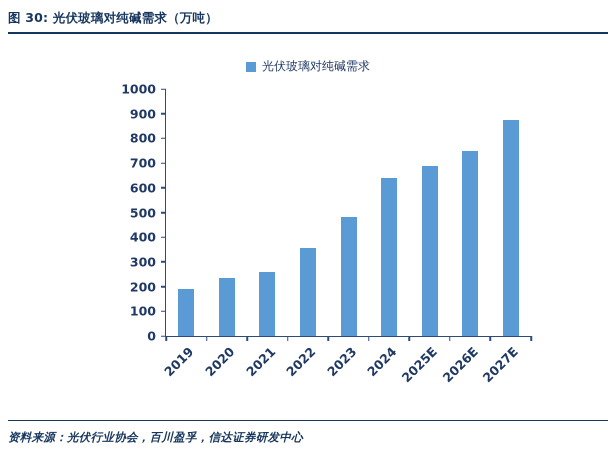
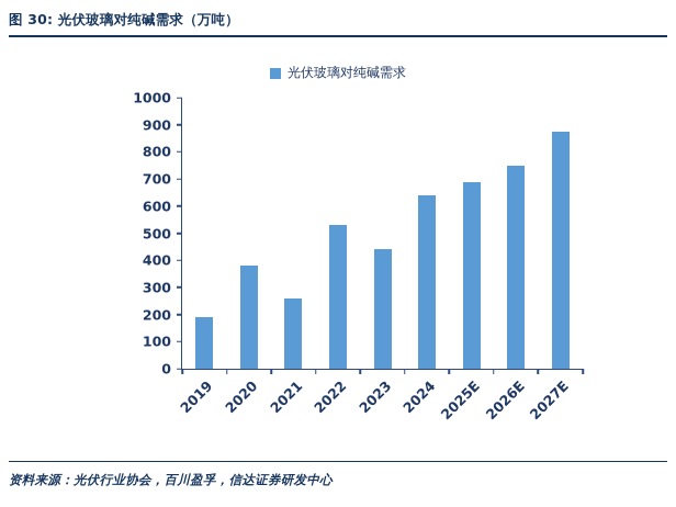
2020: 240 -> 380
2022: 360 -> 530
2023: 480 -> 440
